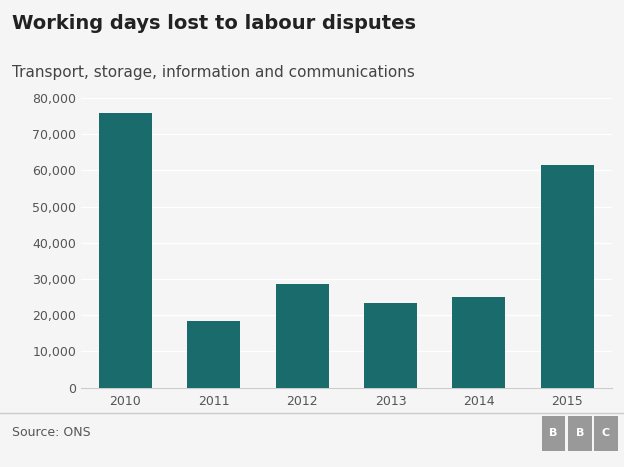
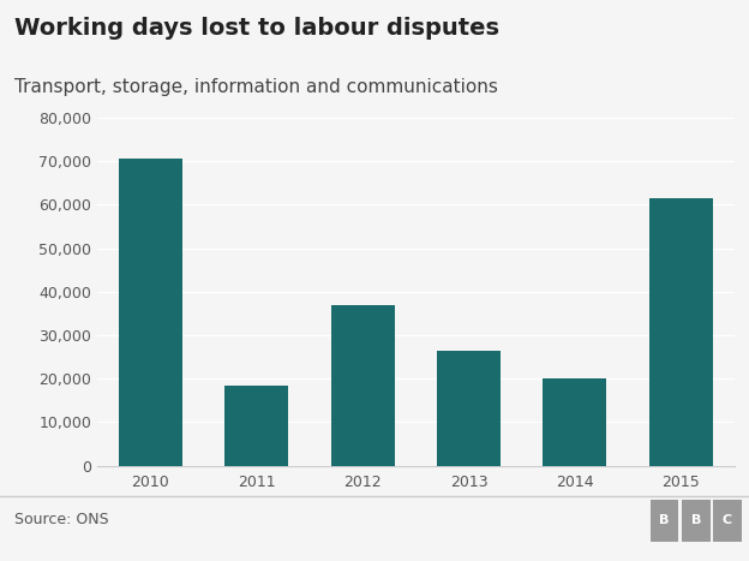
2010: 76,000 -> 70,500
2012: 28,500 -> 37,000
2013: 23,500 -> 26,500
2014: 25,000 -> 20,000
